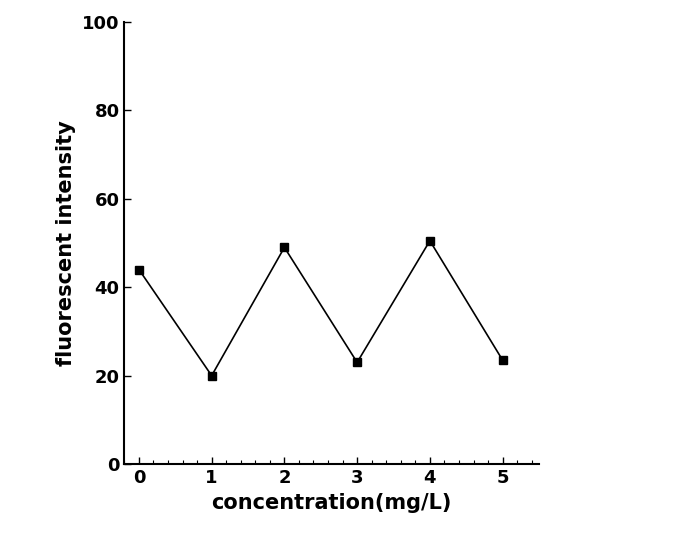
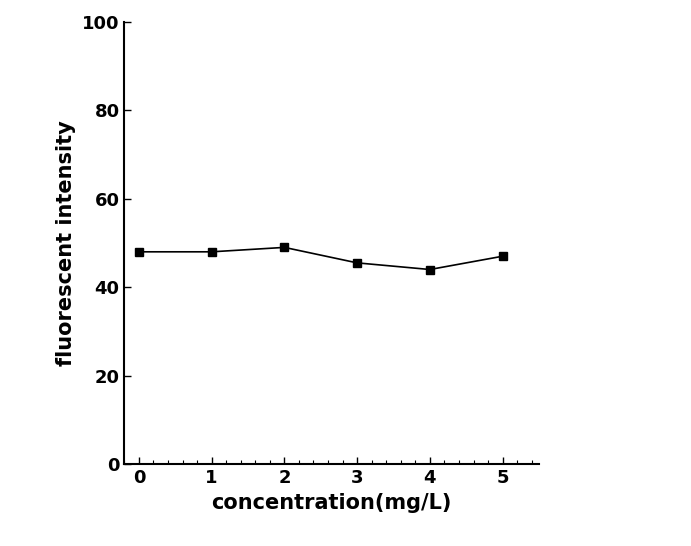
0: 44.0 -> 48.0
1: 20.0 -> 48.0
3: 23.0 -> 45.5
4: 50.5 -> 44.0
5: 23.5 -> 47.0
